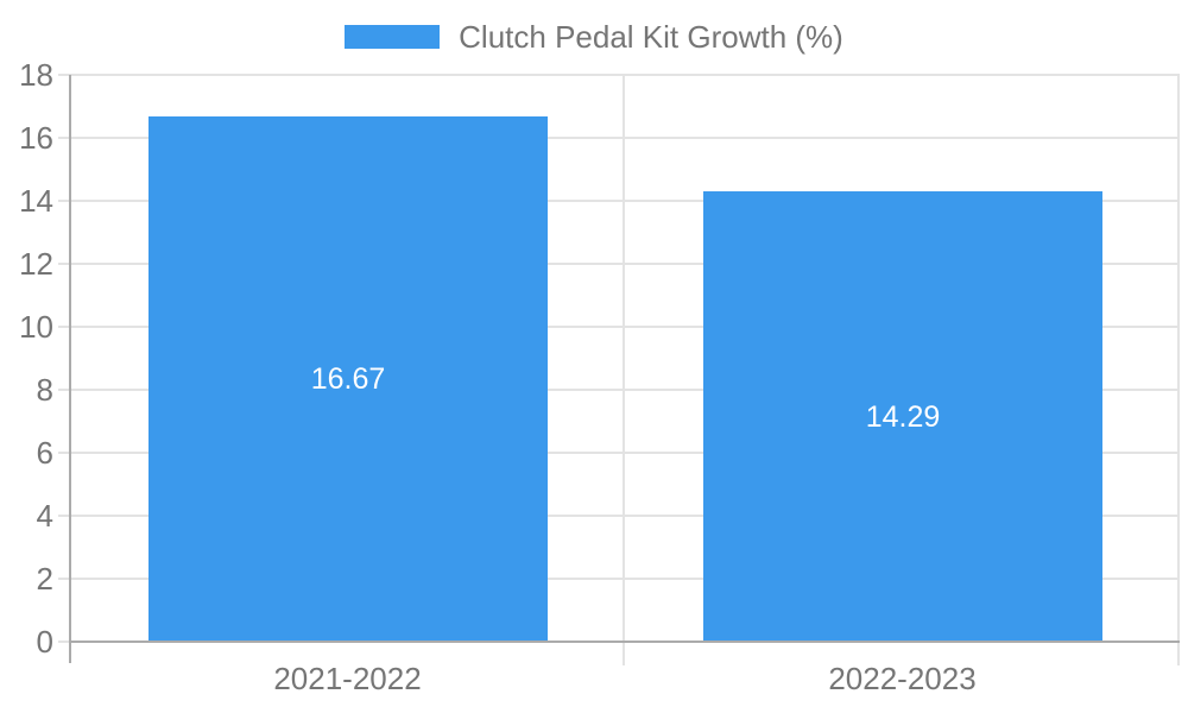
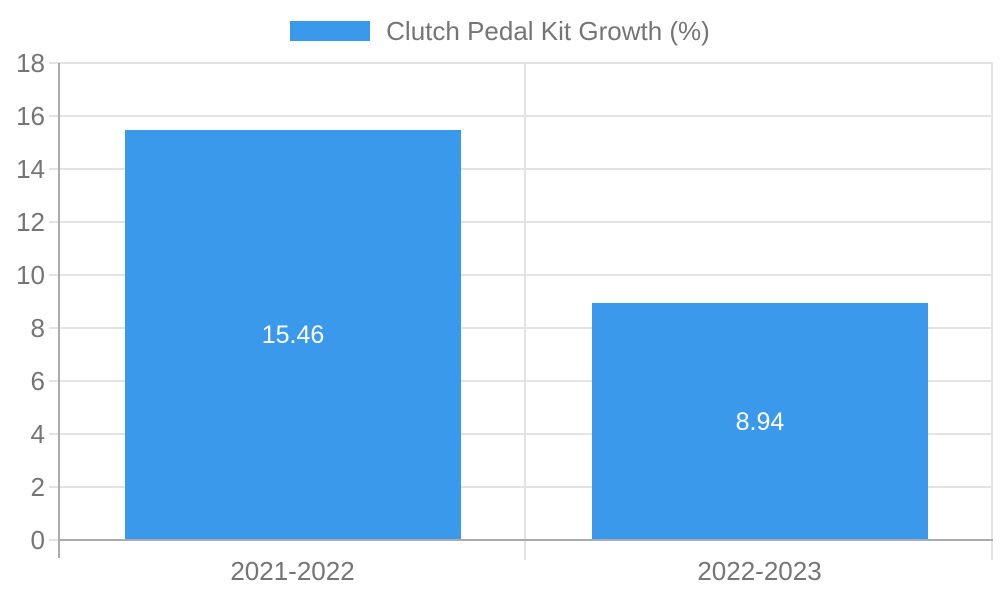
2021-2022: 16.67 -> 15.46
2022-2023: 14.29 -> 8.94
